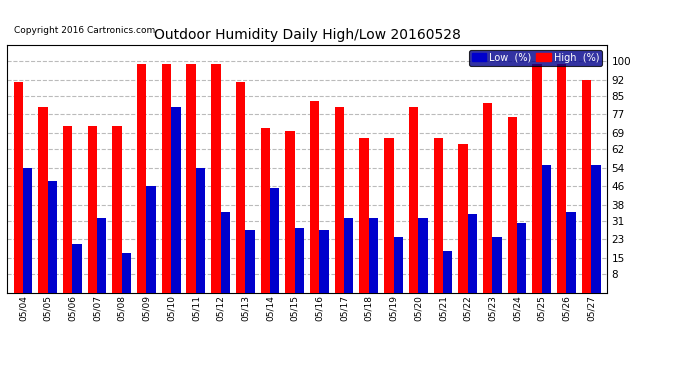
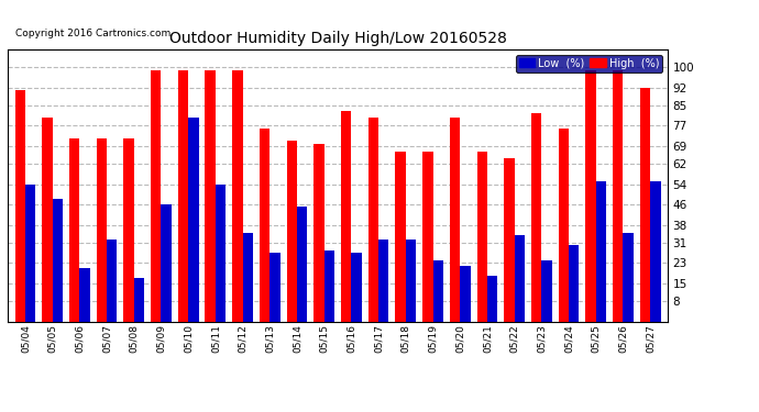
High (%)/05/13: 91 -> 76
Low (%)/05/20: 32 -> 22
